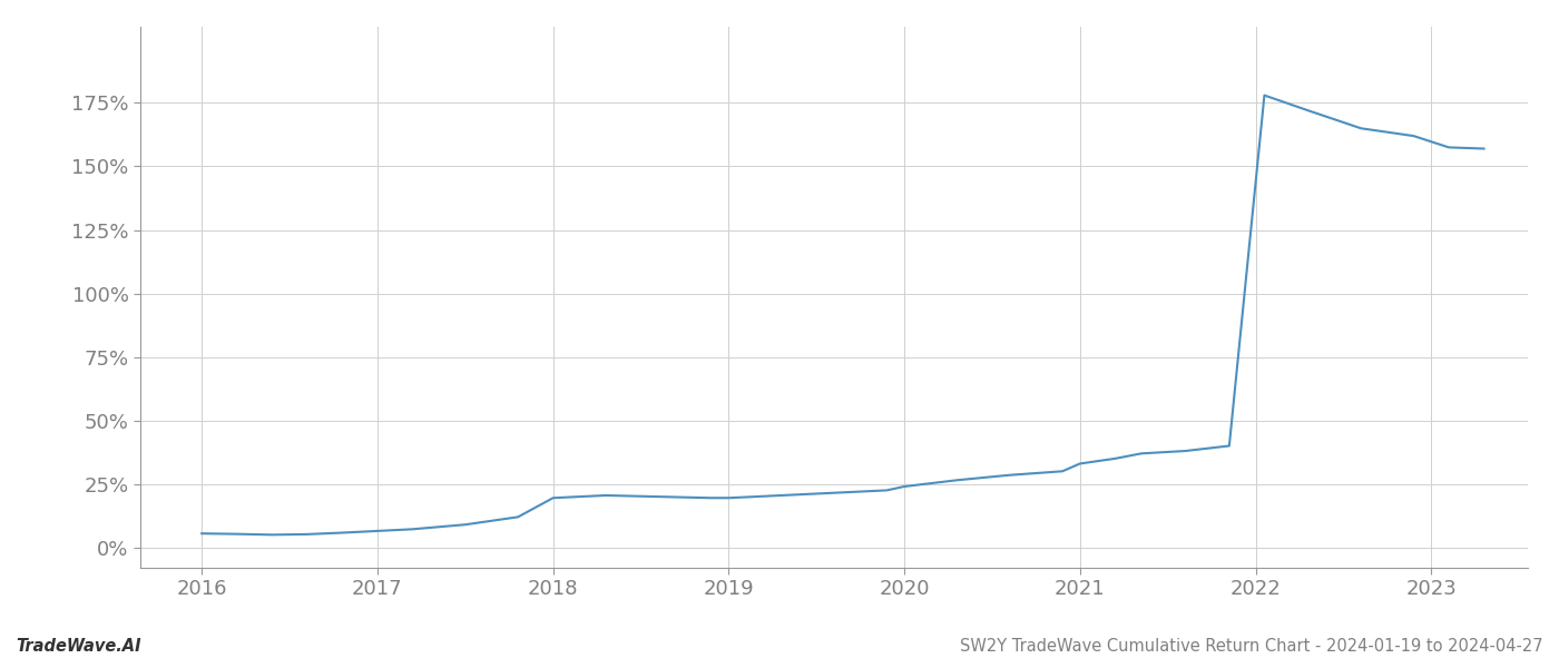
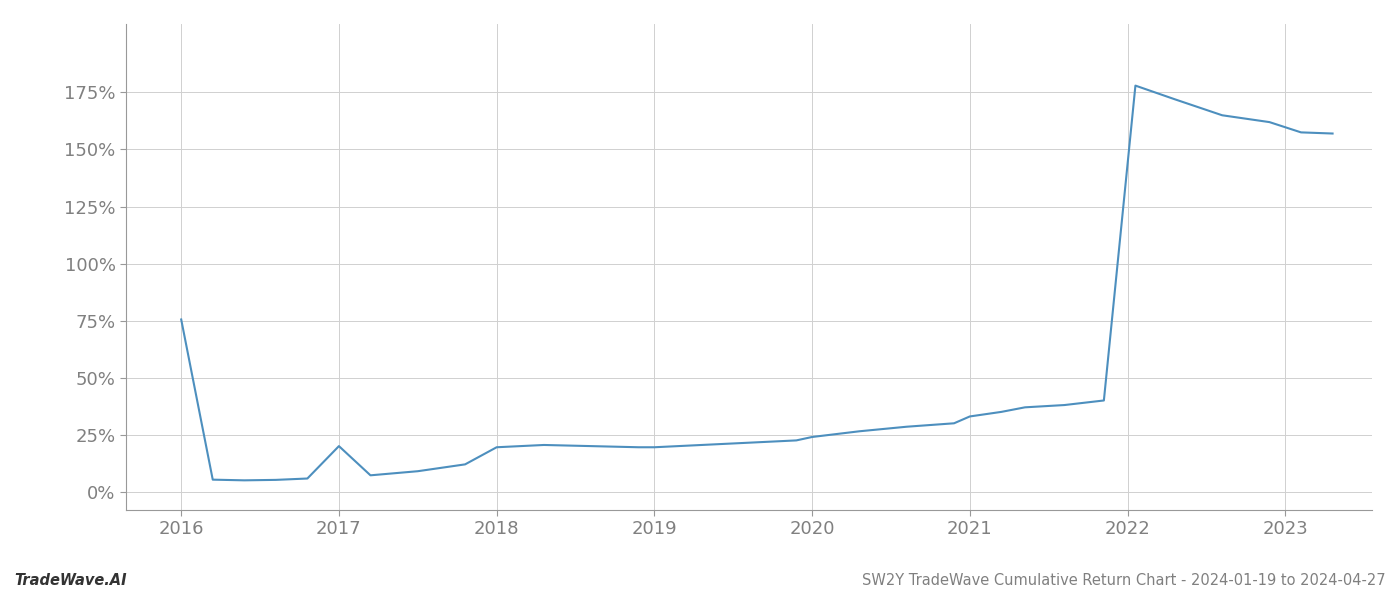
2016: 5.5% -> 75.5%
2017: 6.5% -> 20.0%
